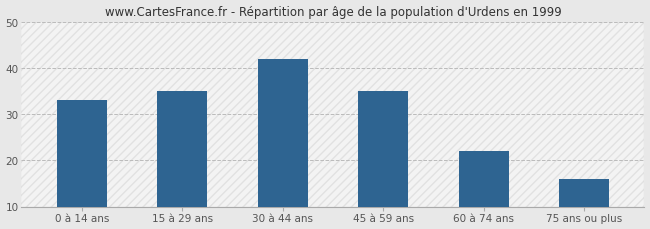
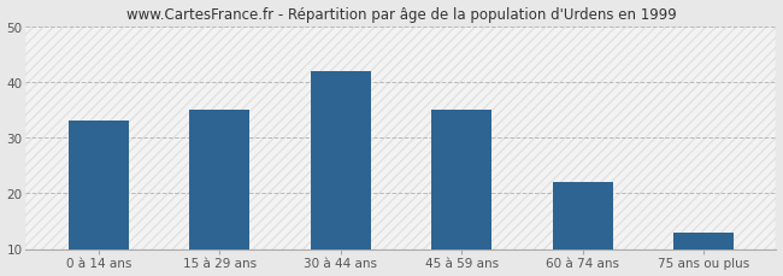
75 ans ou plus: 16 -> 13
